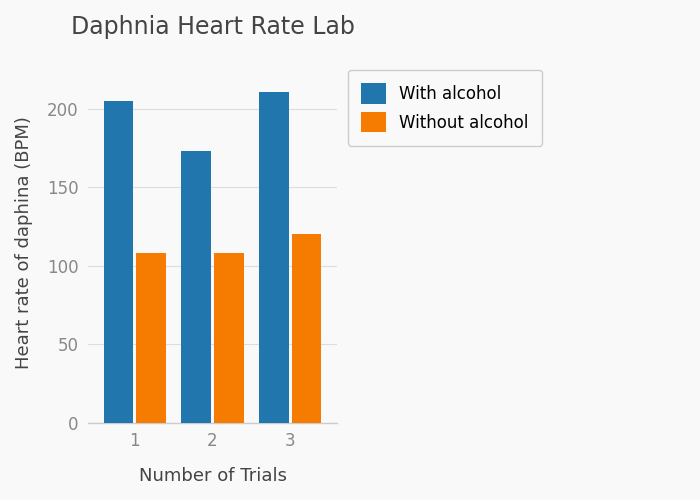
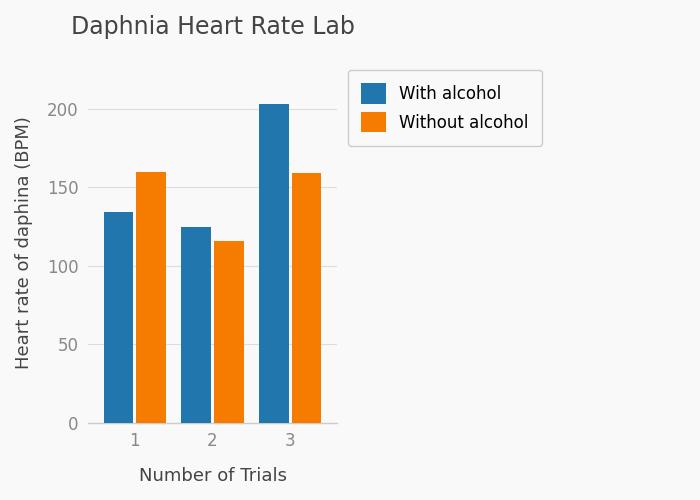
With alcohol/1: 205 -> 134
Without alcohol/1: 108 -> 160
With alcohol/2: 173 -> 125
Without alcohol/2: 108 -> 116
With alcohol/3: 211 -> 203
Without alcohol/3: 120 -> 159
